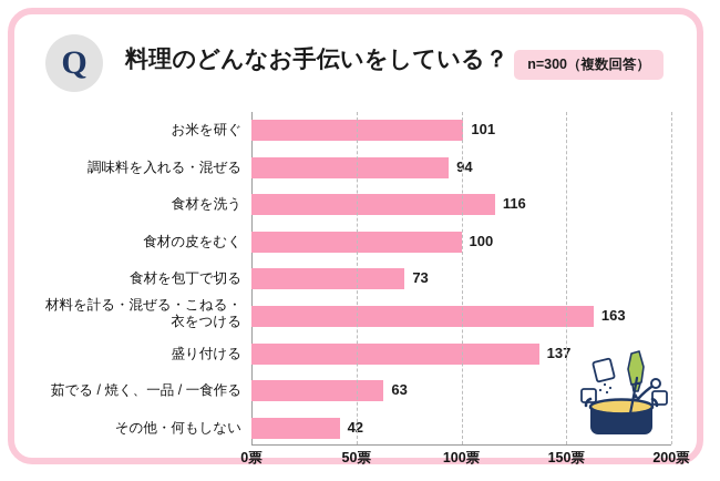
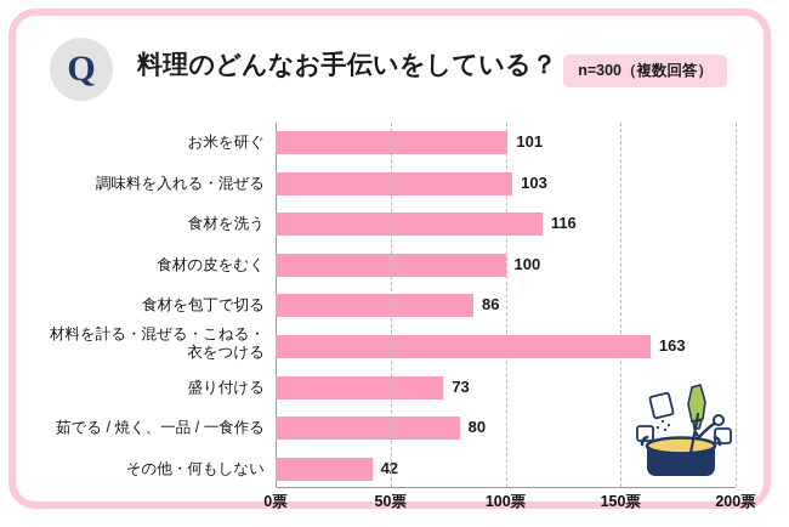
調味料を入れる・混ぜる: 94 -> 103
食材を包丁で切る: 73 -> 86
盛り付ける: 137 -> 73
茹でる / 焼く、一品 / 一食作る: 63 -> 80
